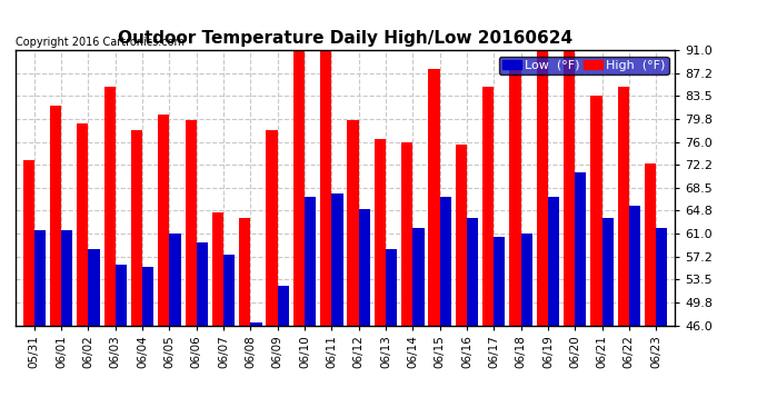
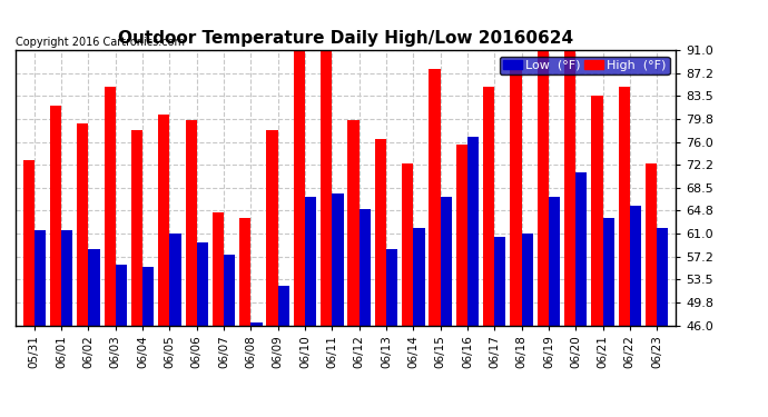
High (°F)/06/14: 76.0 -> 72.4
Low (°F)/06/16: 63.5 -> 76.8
